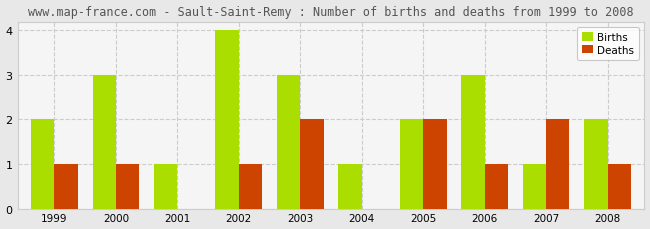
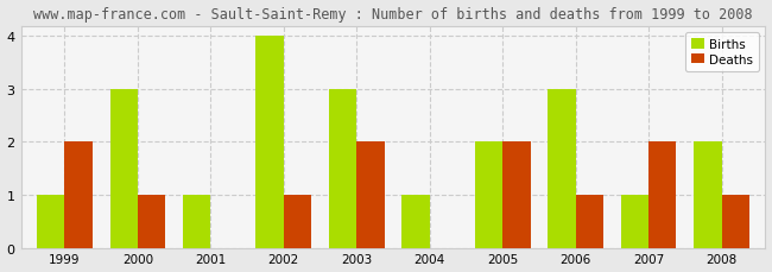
Births/1999: 2 -> 1
Deaths/1999: 1 -> 2
